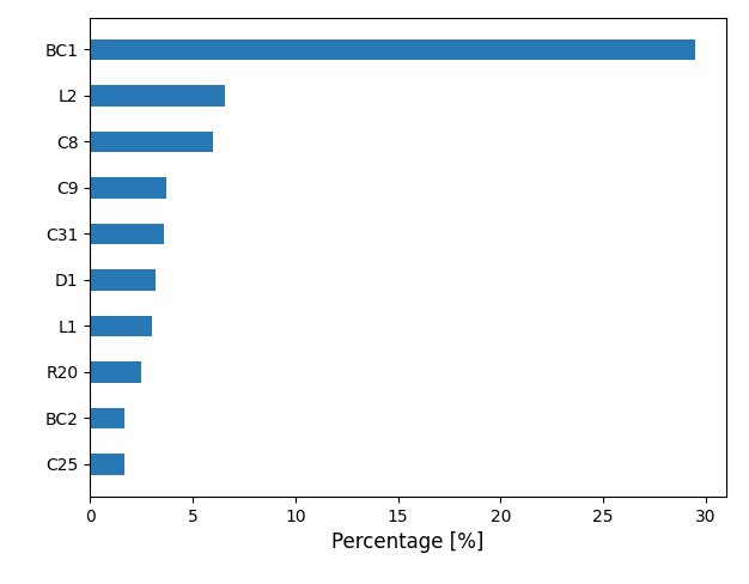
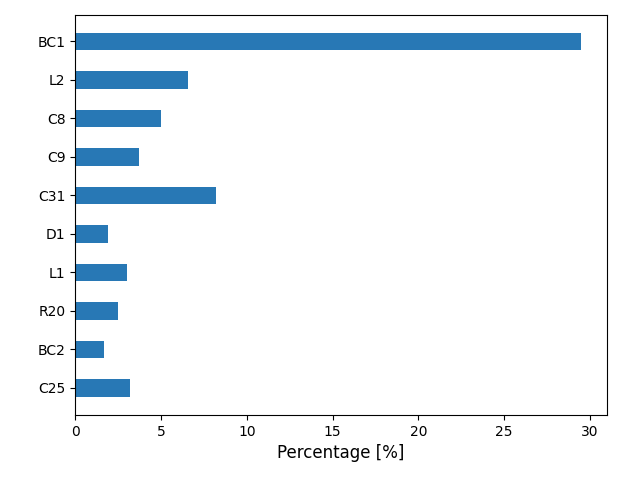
C8: 6.0 -> 5.0
C31: 3.6 -> 8.2
D1: 3.2 -> 1.9
C25: 1.7 -> 3.2
